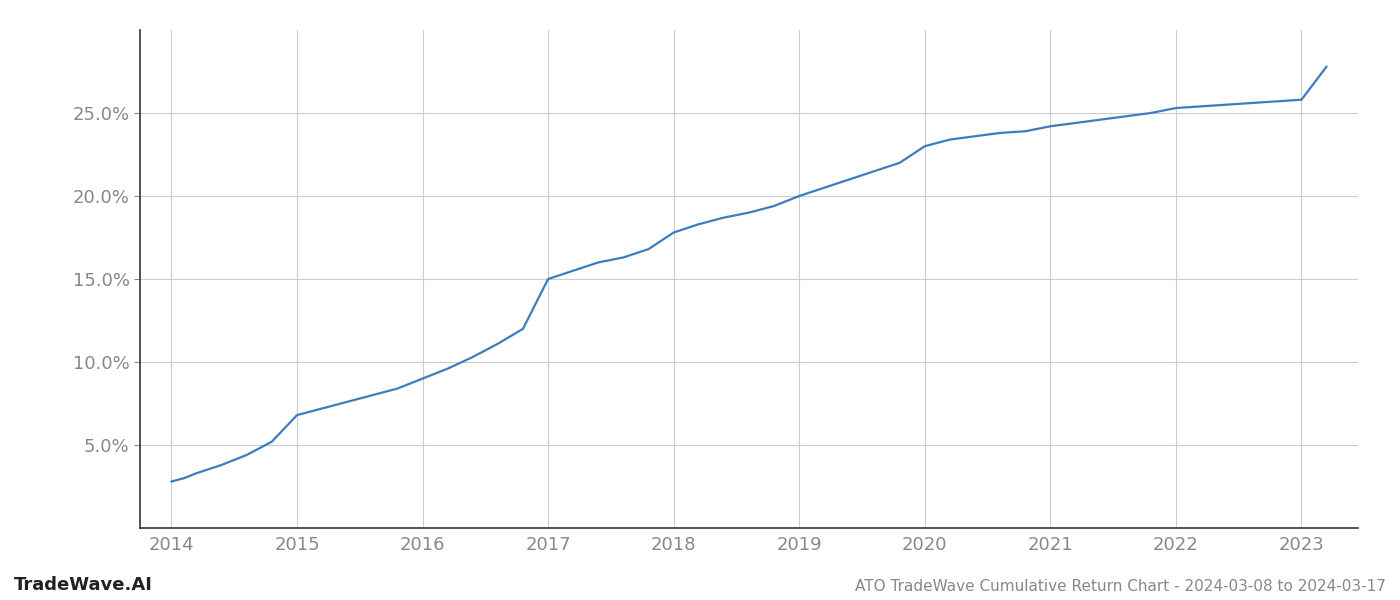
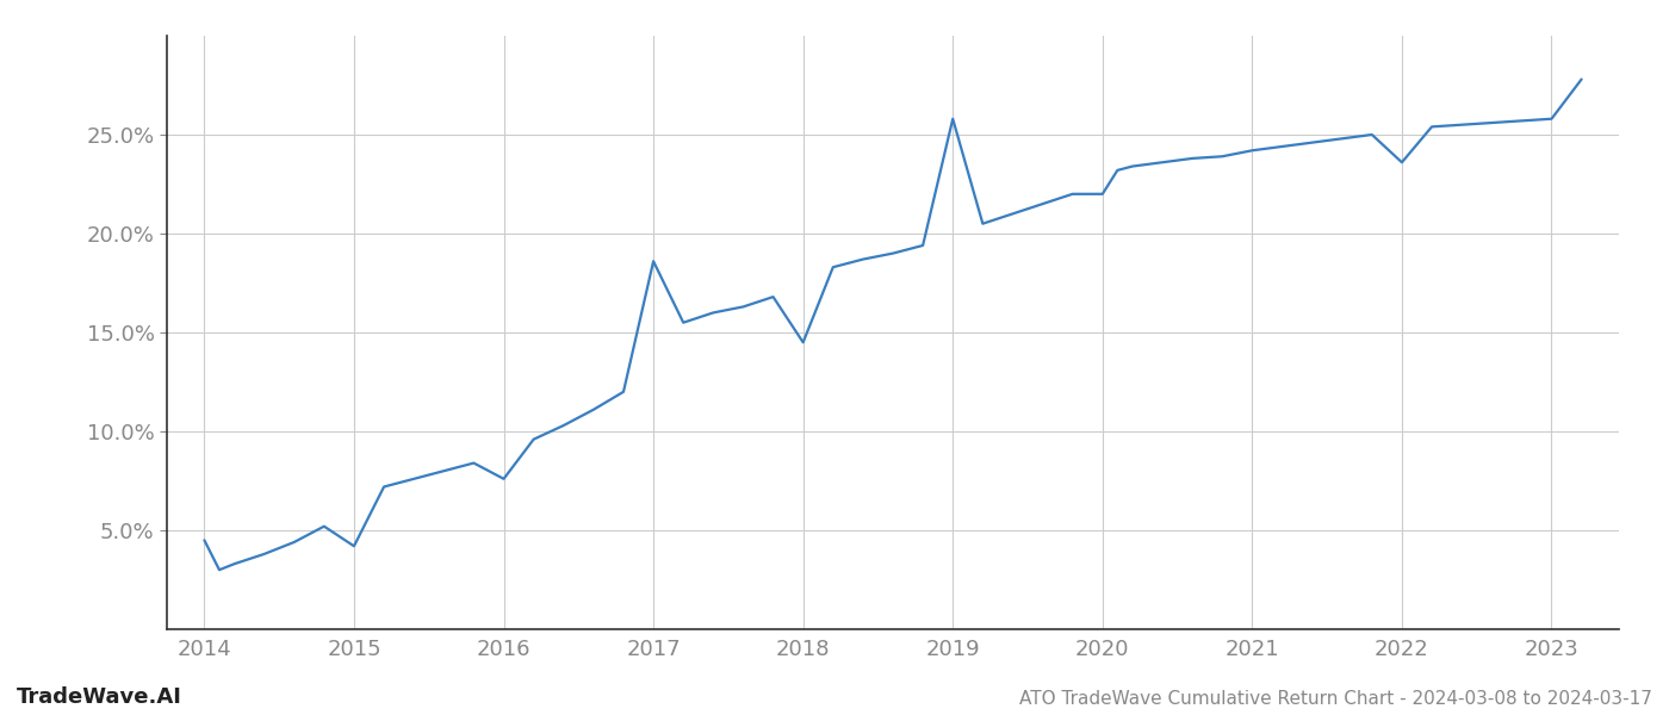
2014: 2.8% -> 4.5%
2015: 6.8% -> 4.2%
2016: 9.0% -> 7.6%
2017: 15.0% -> 18.6%
2018: 17.8% -> 14.5%
2019: 20.0% -> 25.8%
2020: 23.0% -> 22.0%
2022: 25.3% -> 23.6%
